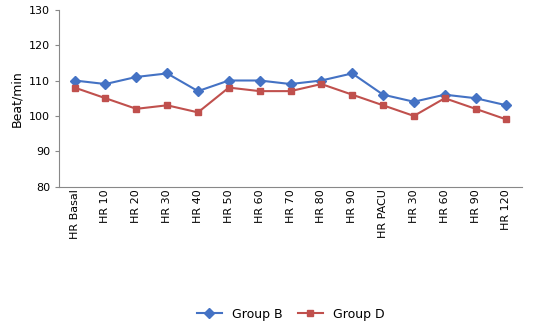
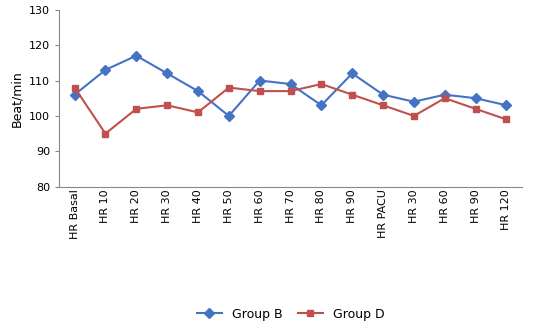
Group B/HR Basal: 110 -> 106
Group B/HR 10: 109 -> 113
Group D/HR 10: 105 -> 95
Group B/HR 20: 111 -> 117
Group B/HR 50: 110 -> 100
Group B/HR 80: 110 -> 103
